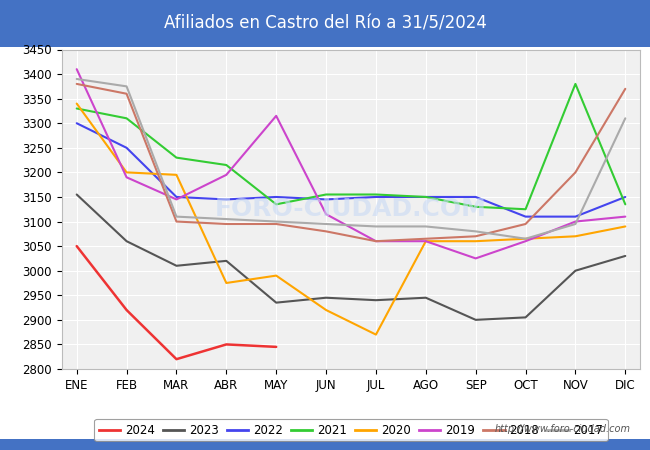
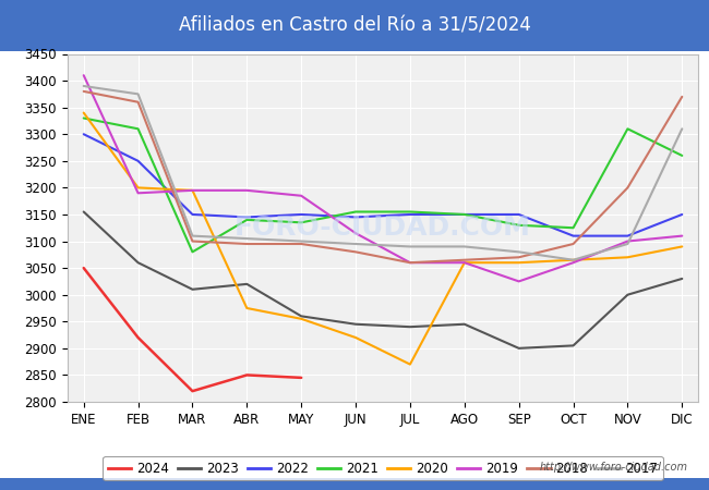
2021/MAR: 3230 -> 3080
2019/MAR: 3145 -> 3195
2021/ABR: 3215 -> 3140
2023/MAY: 2935 -> 2960
2020/MAY: 2990 -> 2955
2019/MAY: 3315 -> 3185
2021/NOV: 3380 -> 3310
2021/DIC: 3135 -> 3260
